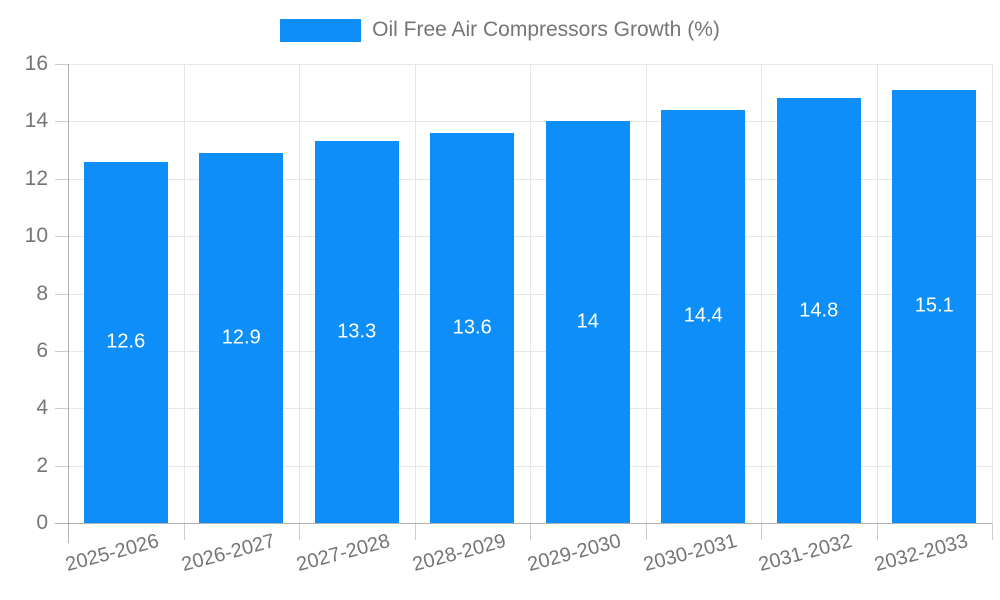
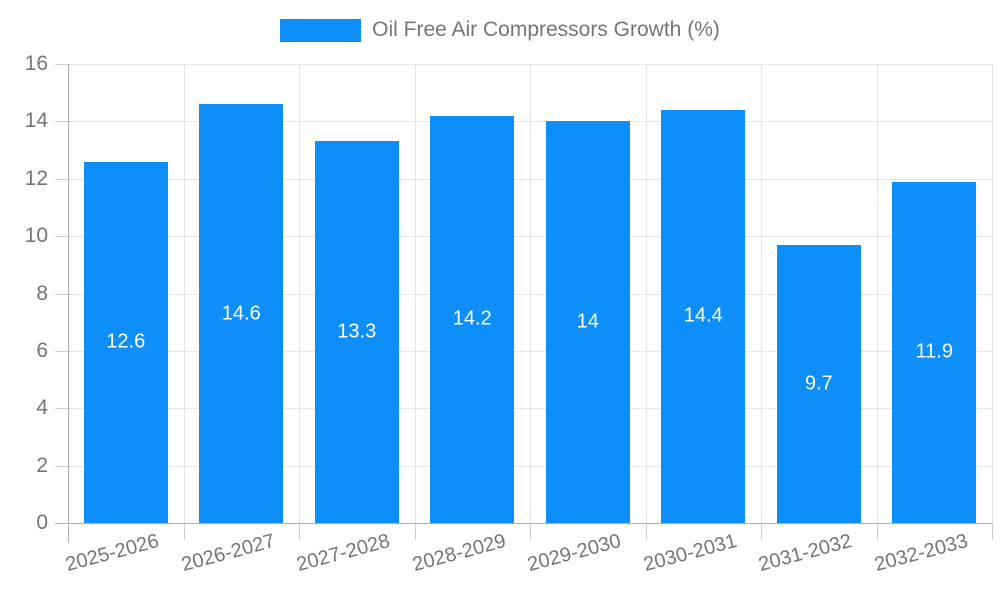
2026-2027: 12.9 -> 14.6
2028-2029: 13.6 -> 14.2
2031-2032: 14.8 -> 9.7
2032-2033: 15.1 -> 11.9
